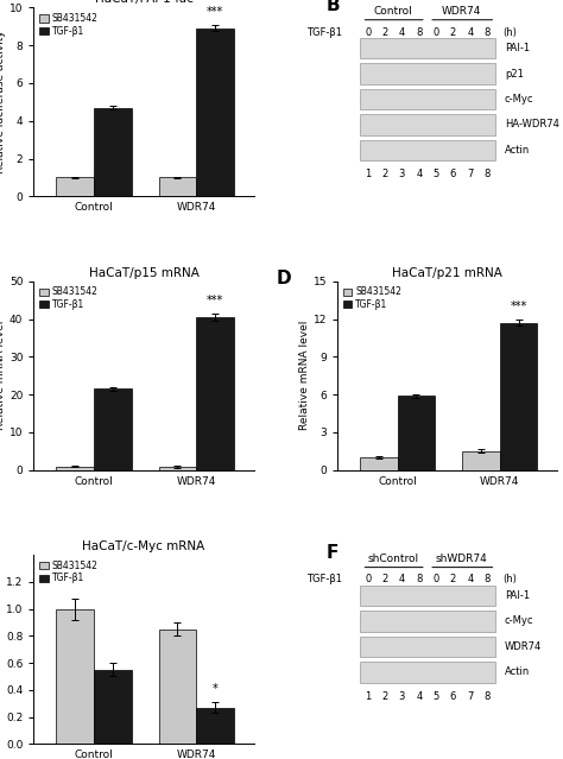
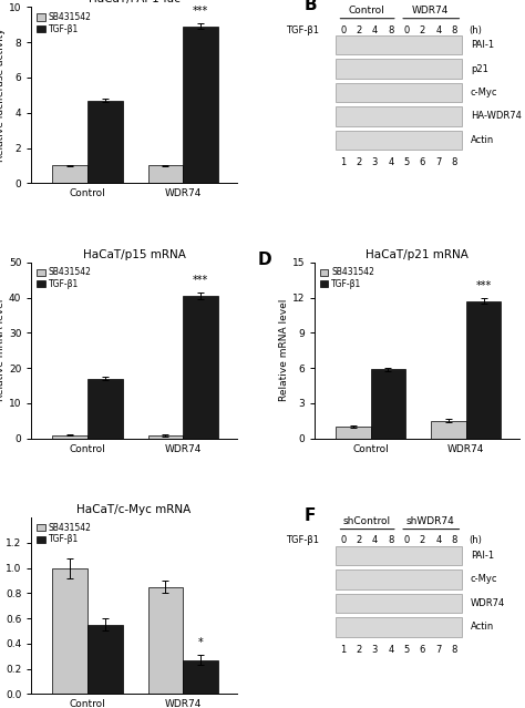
HaCaT/p15 mRNA/TGF-β1/Control: 21.5 -> 17.0
